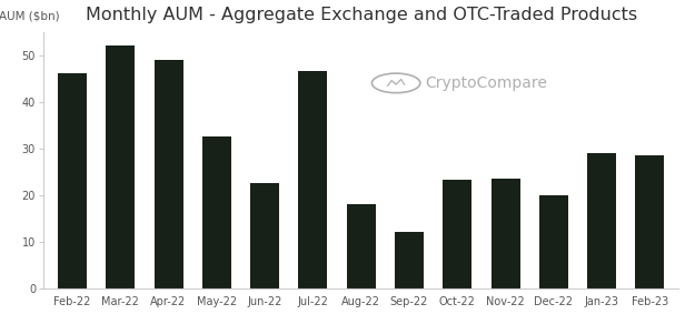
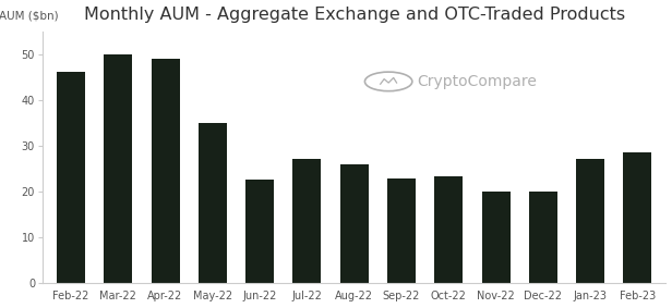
Mar-22: 52.0 -> 50.0
May-22: 32.5 -> 35.0
Jul-22: 46.5 -> 27.0
Aug-22: 18.0 -> 26.0
Sep-22: 12.0 -> 22.7
Nov-22: 23.5 -> 19.9
Jan-23: 29.0 -> 27.0
